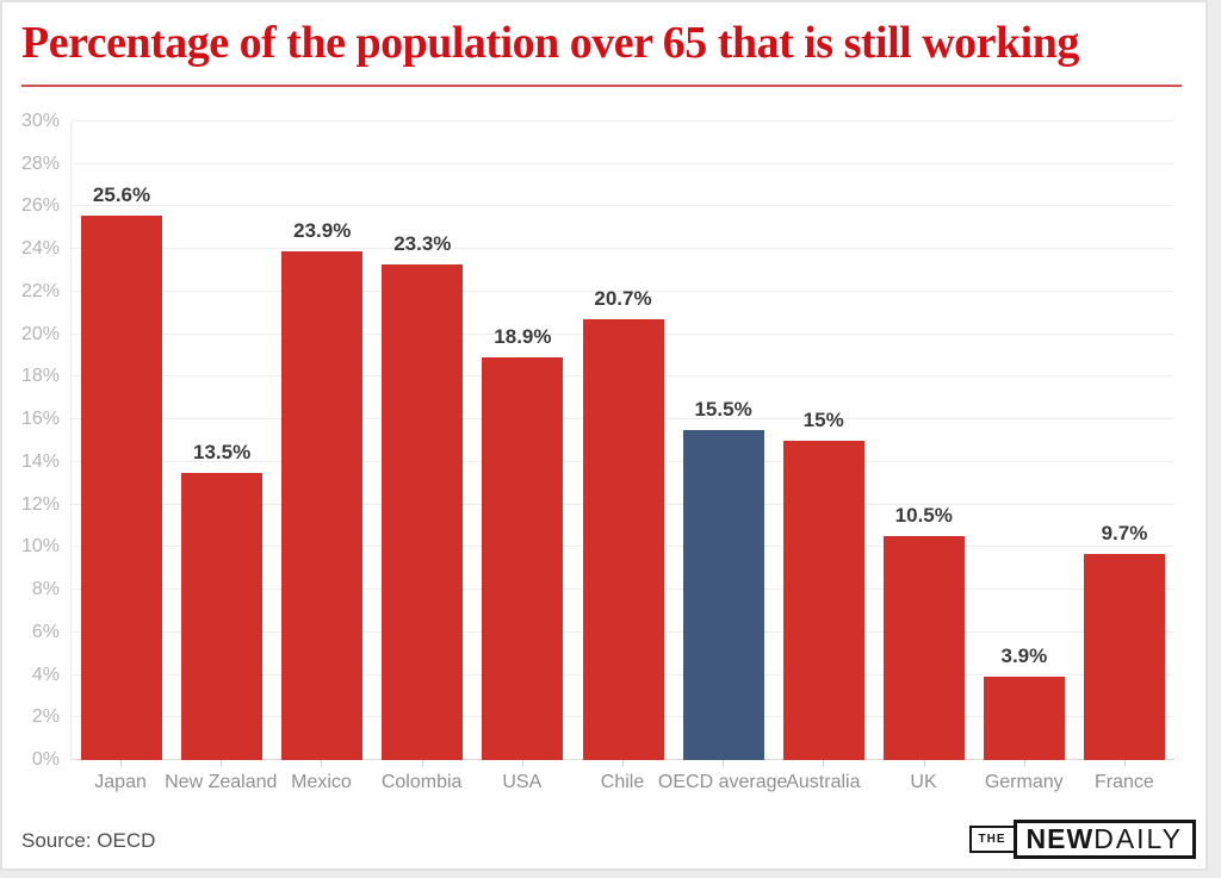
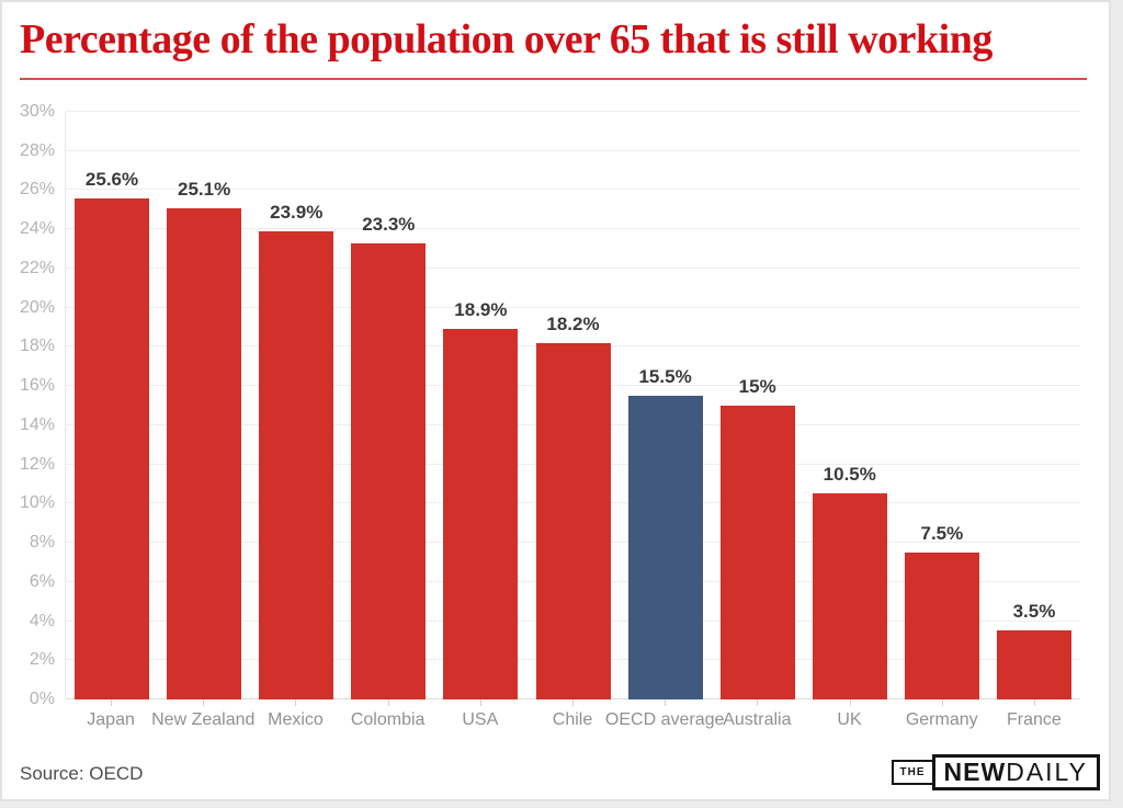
New Zealand: 13.5% -> 25.1%
Chile: 20.7% -> 18.2%
Germany: 3.9% -> 7.5%
France: 9.7% -> 3.5%
